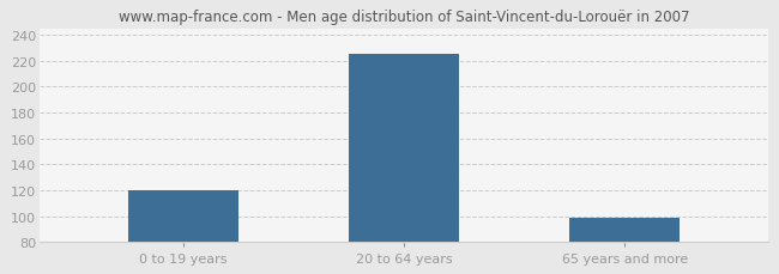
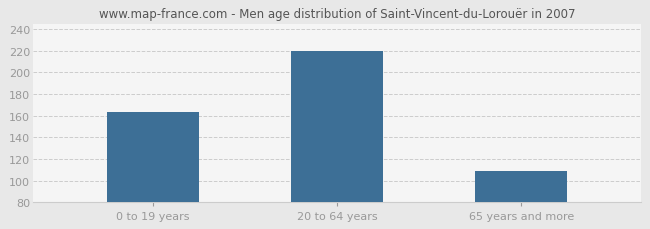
0 to 19 years: 120 -> 163
20 to 64 years: 225 -> 220
65 years and more: 99 -> 109
